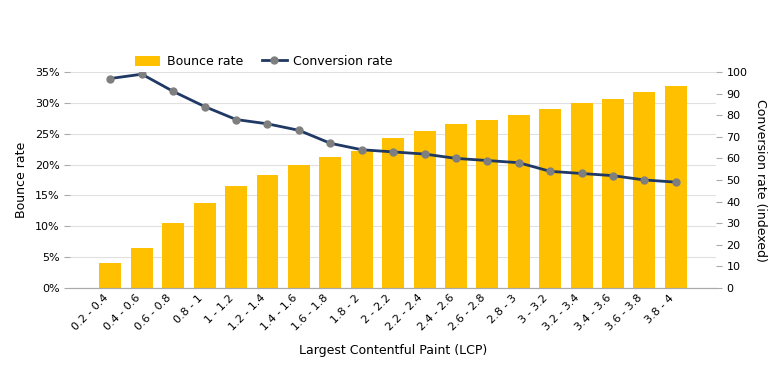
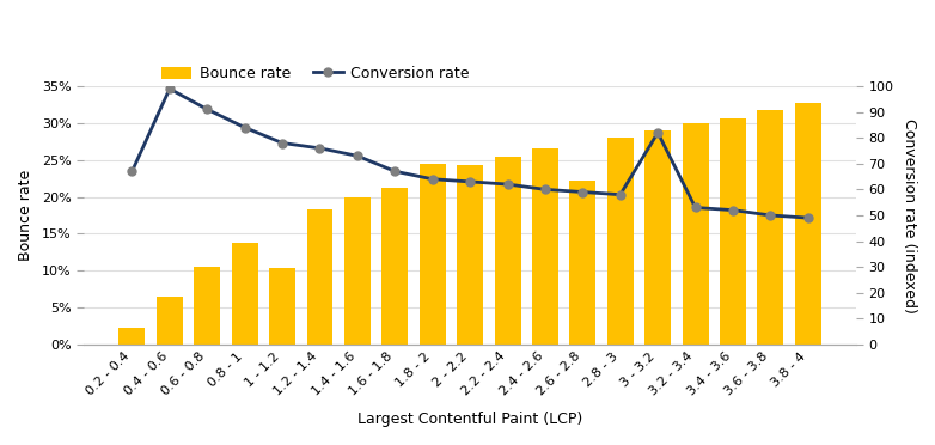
Bounce rate/0.2 - 0.4: 4.0% -> 2.2%
Conversion rate/0.2 - 0.4: 97 -> 67
Bounce rate/1 - 1.2: 16.5% -> 10.4%
Bounce rate/1.8 - 2: 22.2% -> 24.4%
Bounce rate/2.6 - 2.8: 27.2% -> 22.2%
Conversion rate/3 - 3.2: 54 -> 82
